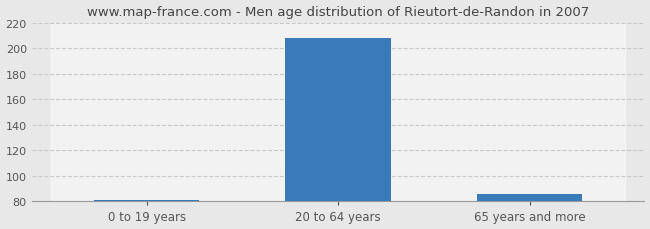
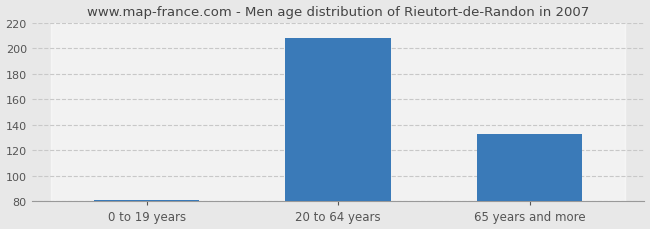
65 years and more: 86 -> 133
